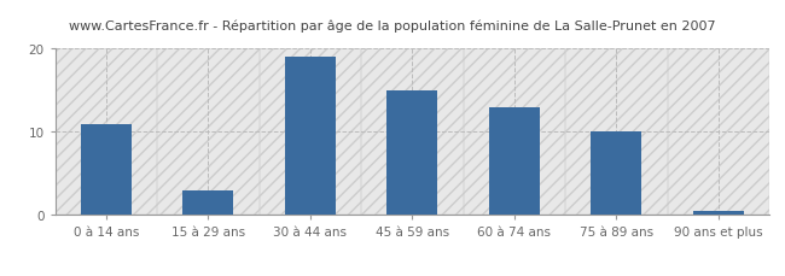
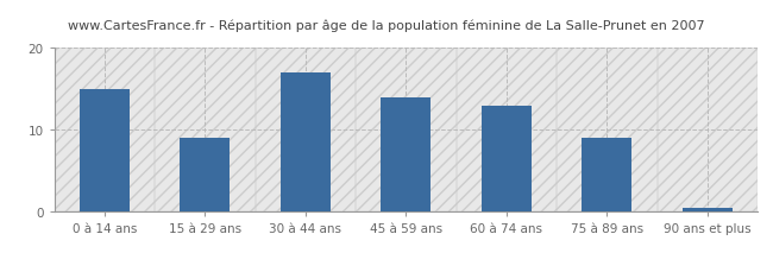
0 à 14 ans: 11.0 -> 15.0
15 à 29 ans: 3.0 -> 9.0
30 à 44 ans: 19.0 -> 17.0
45 à 59 ans: 15.0 -> 14.0
75 à 89 ans: 10.0 -> 9.0
